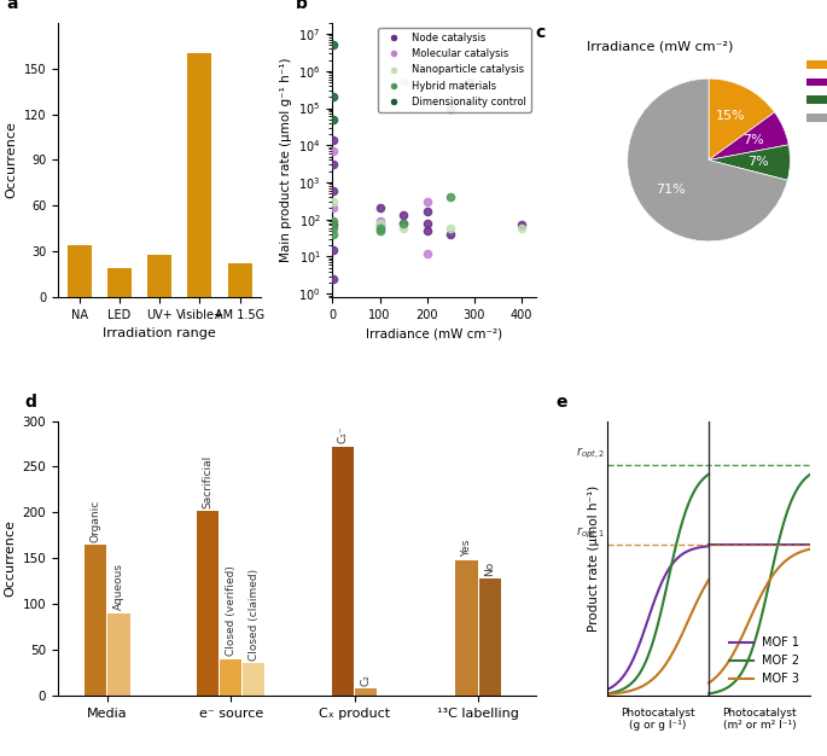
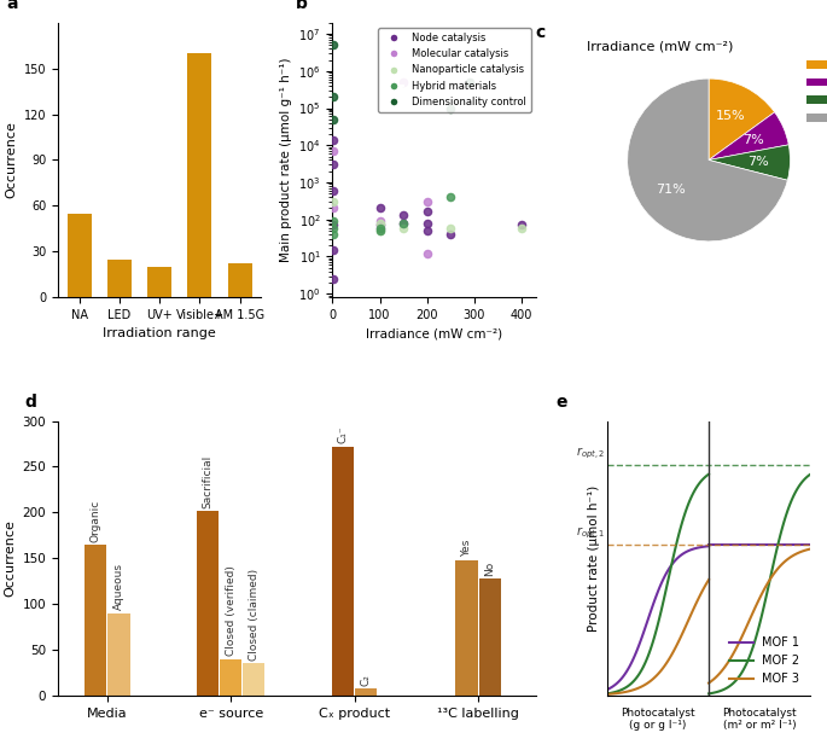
NA: 34 -> 55
LED: 19 -> 25
UV+: 28 -> 20
